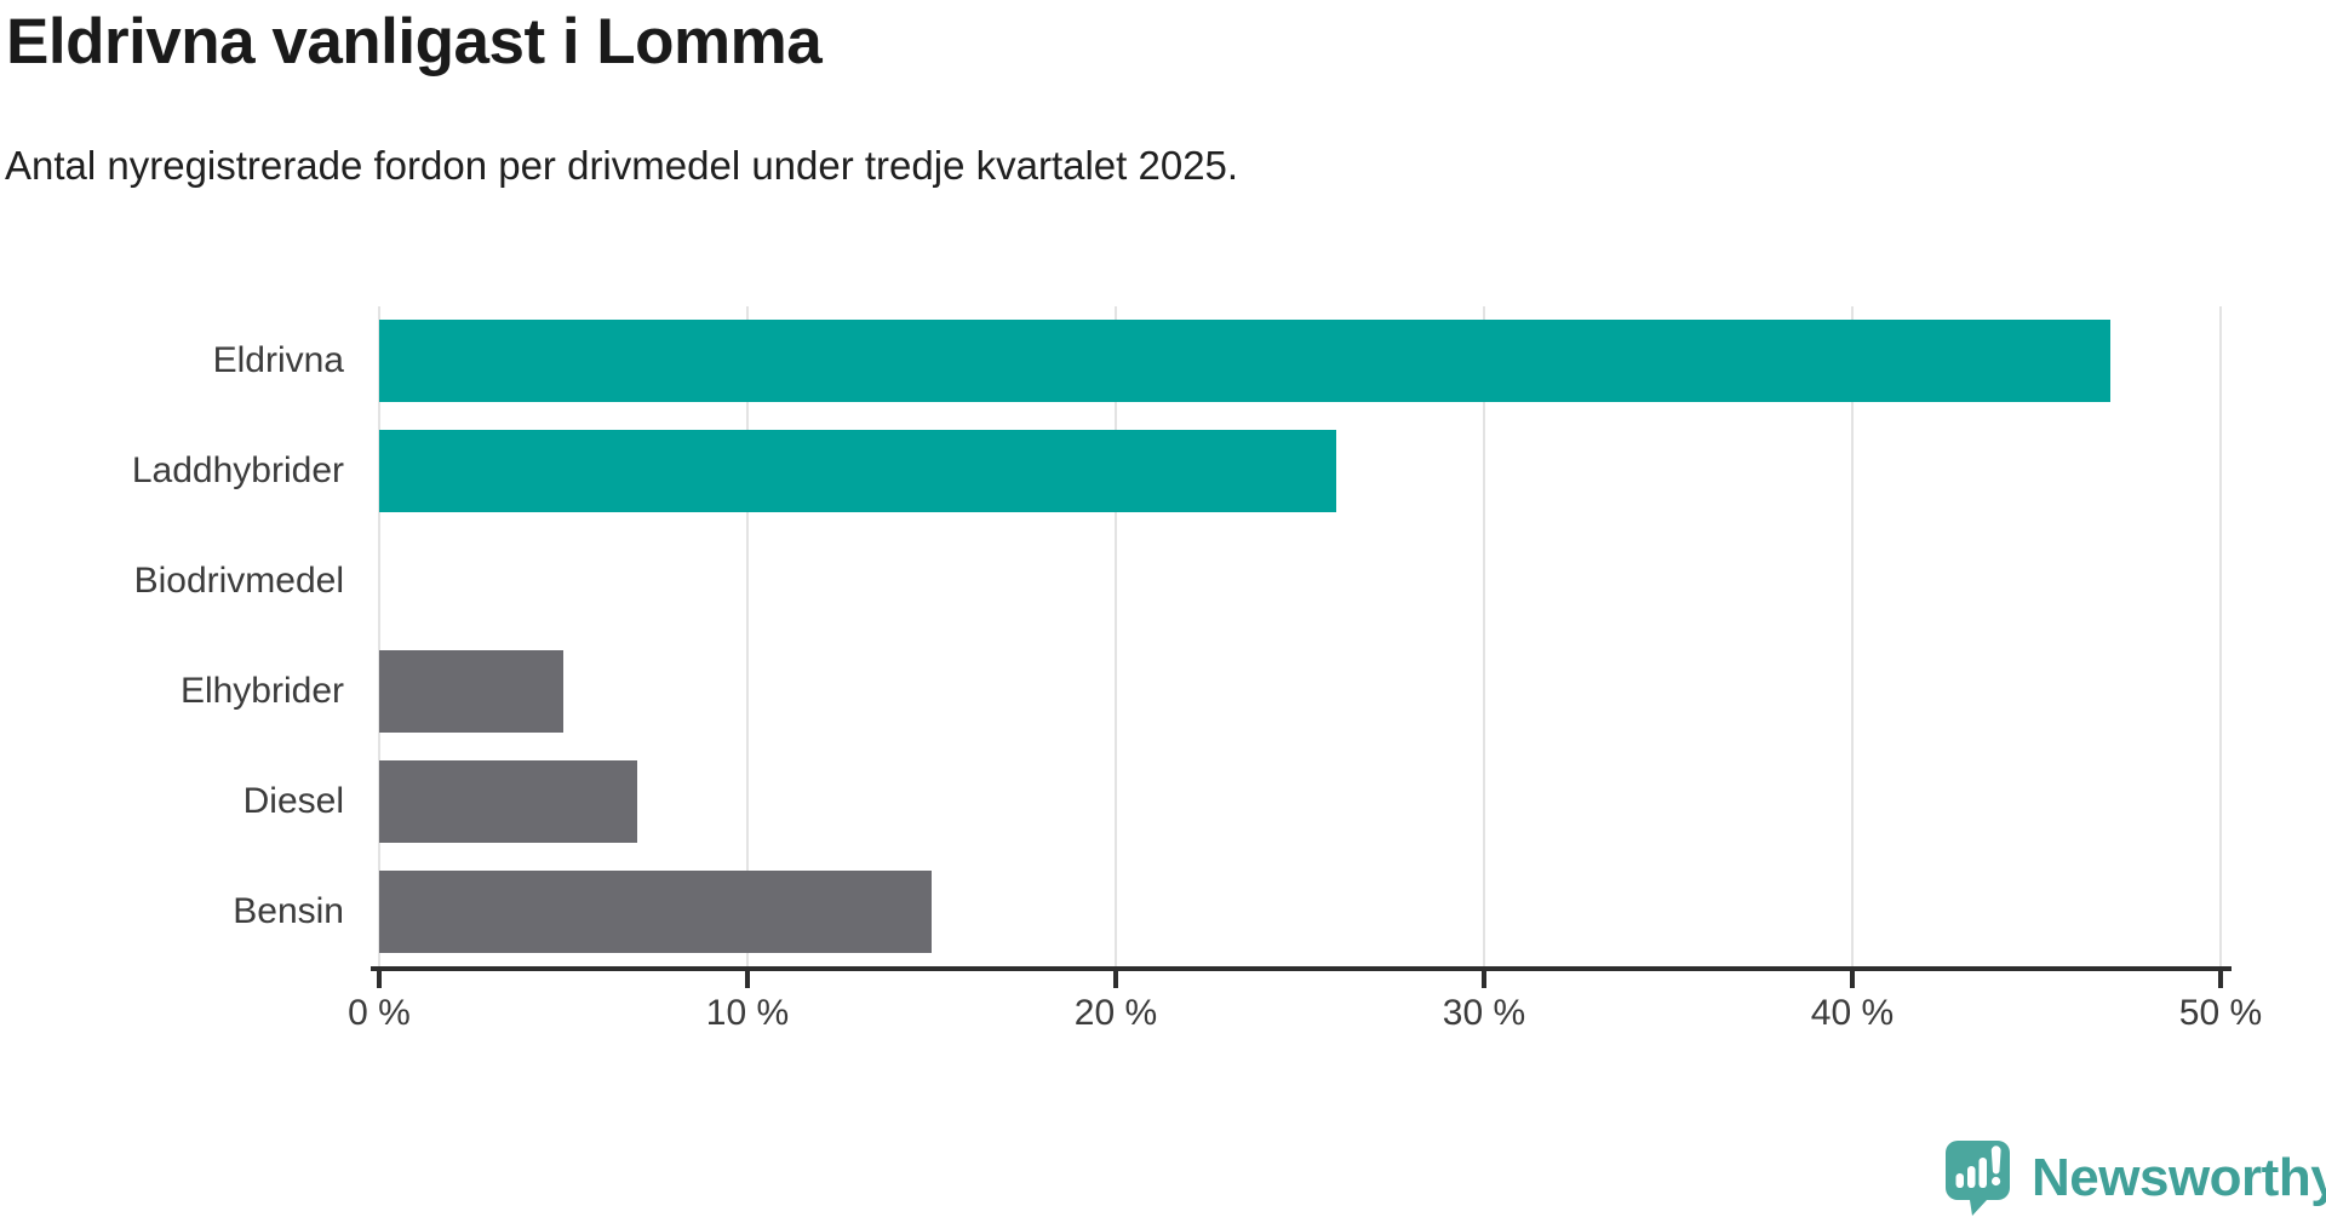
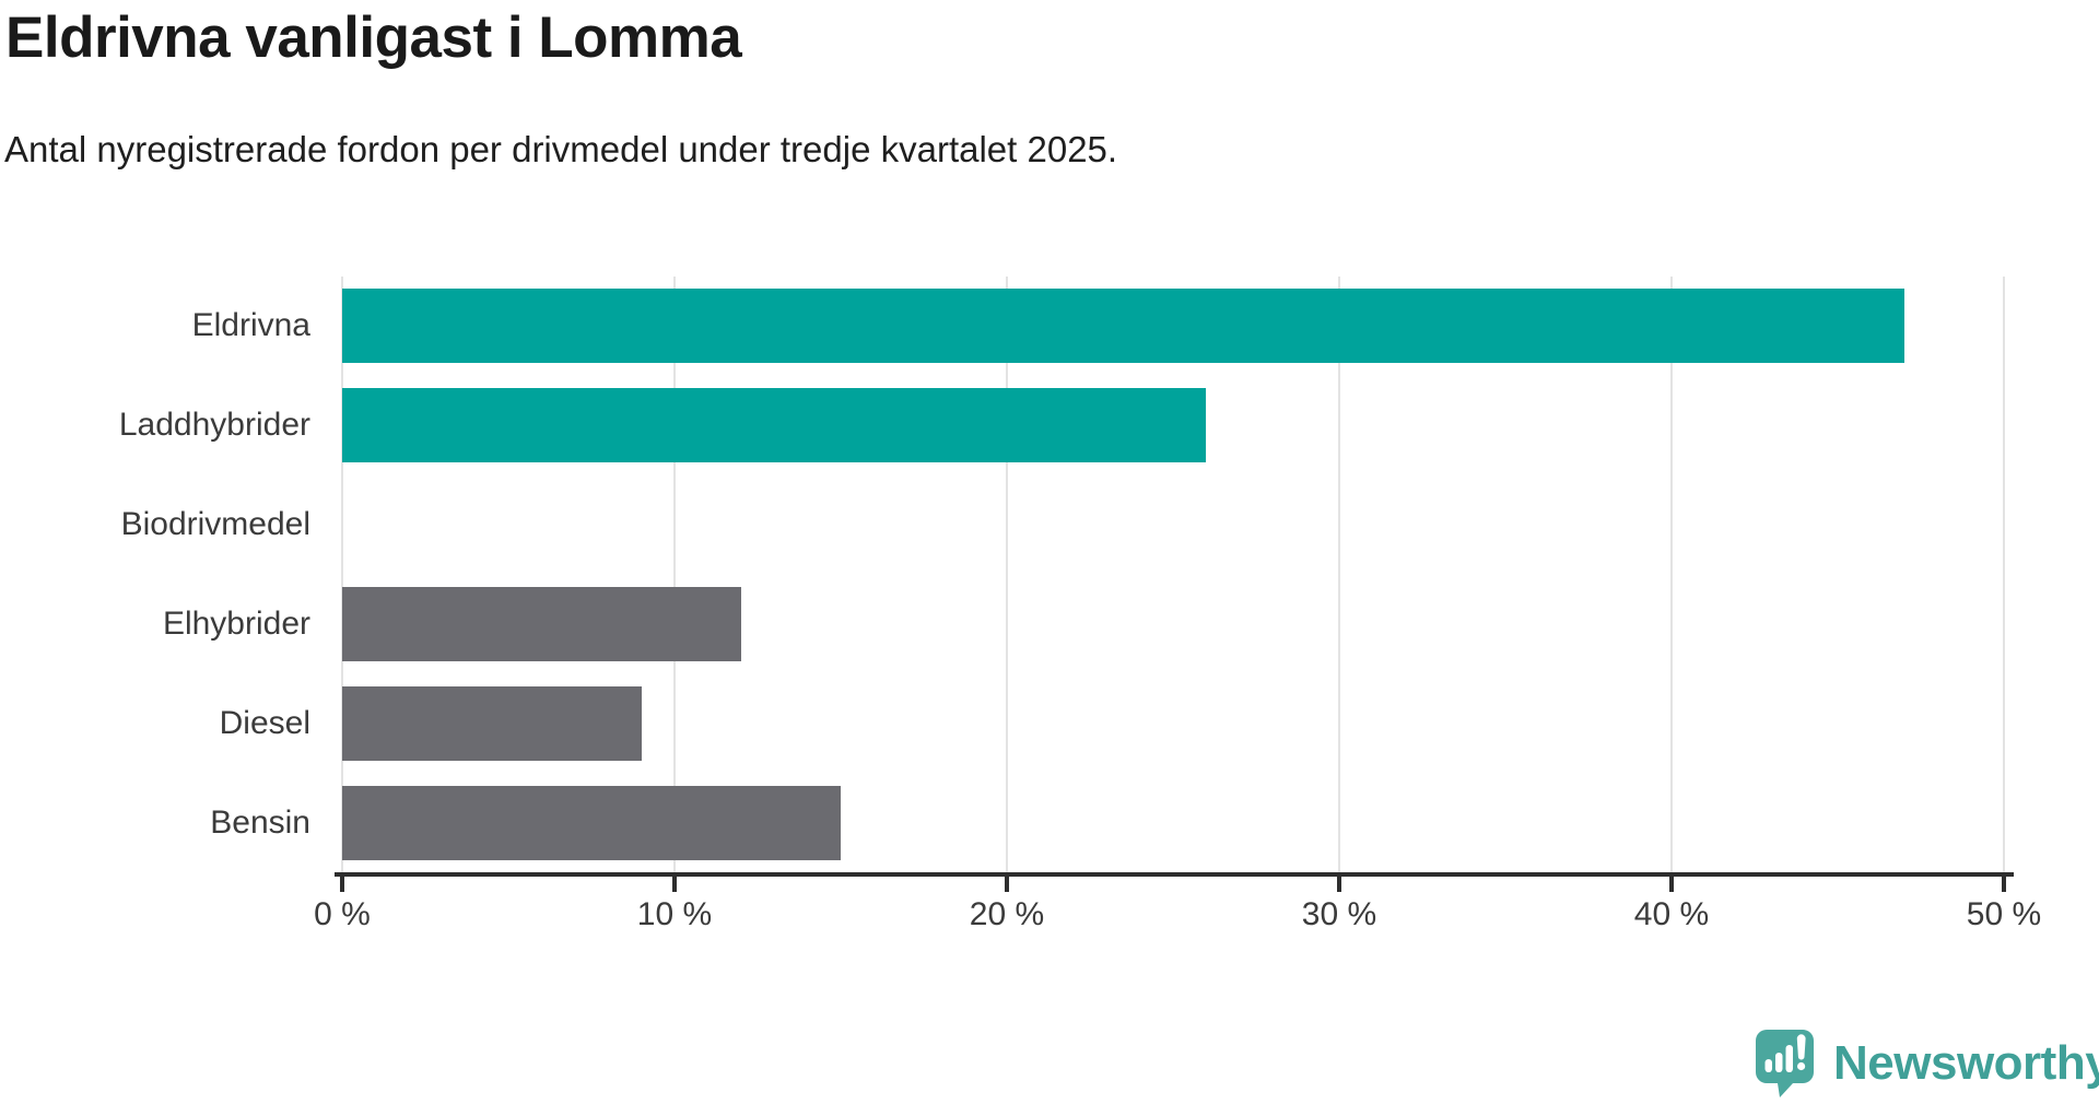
Elhybrider: 5% -> 12%
Diesel: 7% -> 9%
